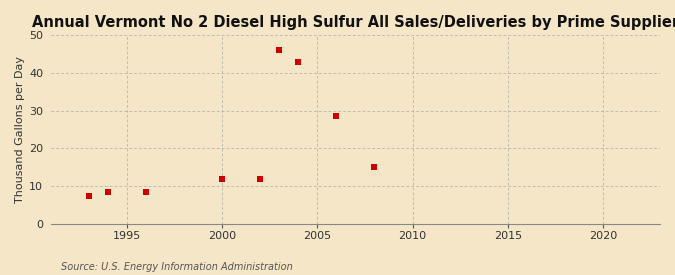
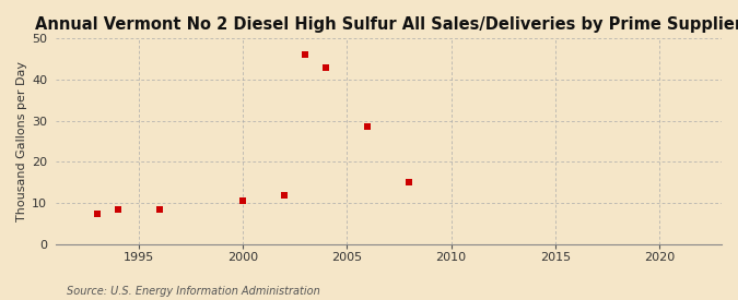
2000: 12.0 -> 10.5
